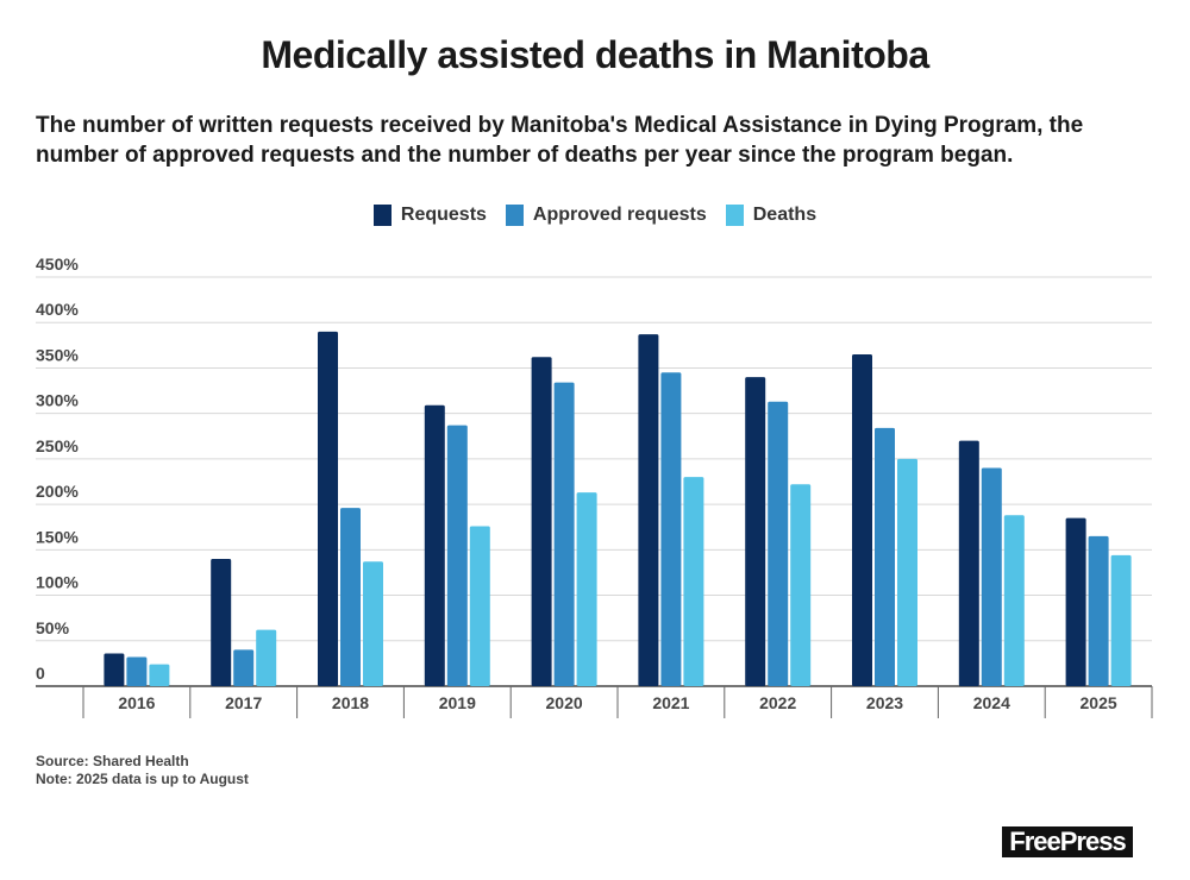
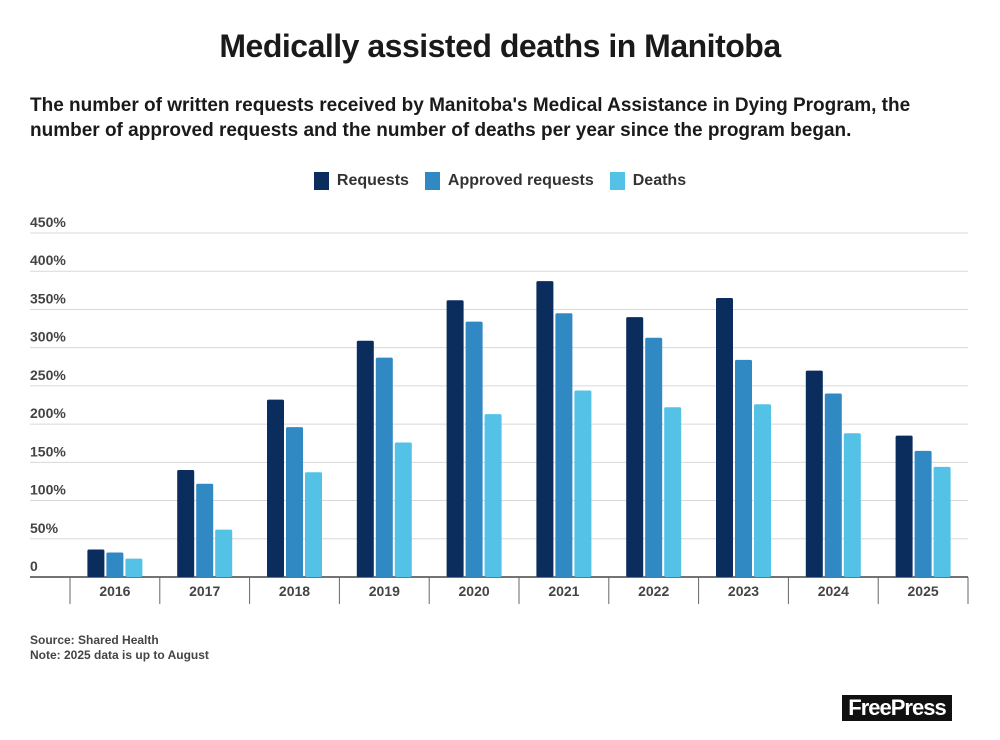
Approved requests/2017: 40% -> 120%
Requests/2018: 390% -> 230%
Deaths/2021: 230% -> 240%
Deaths/2023: 250% -> 230%
